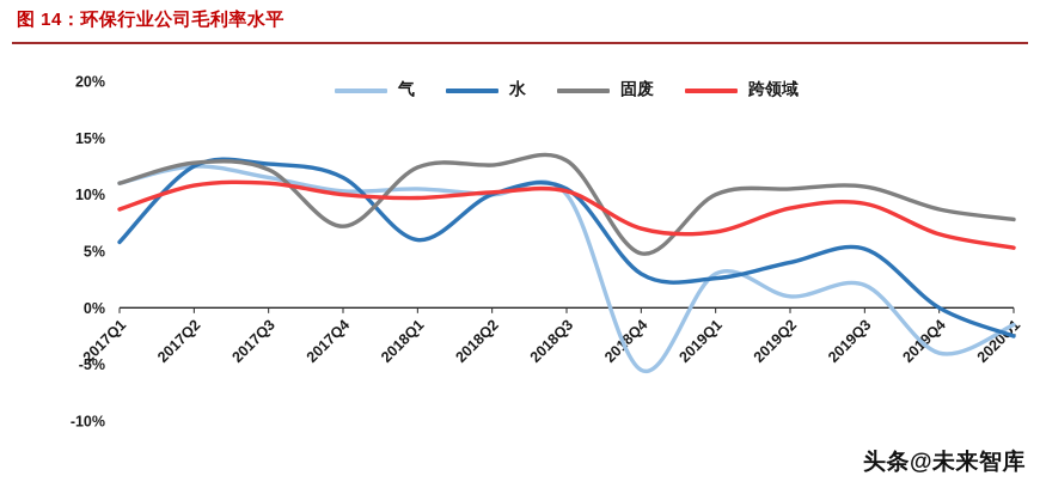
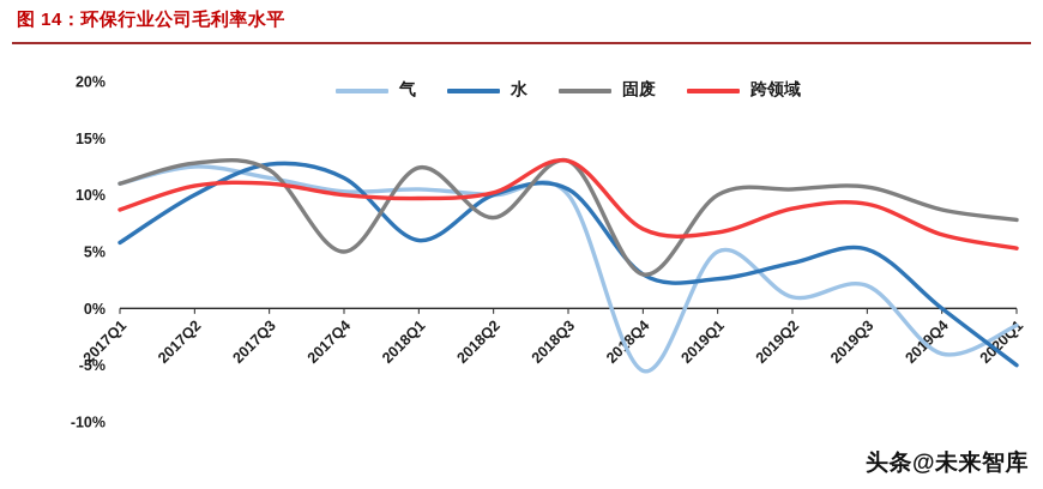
水/2017Q2: 12% -> 10%
固废/2017Q4: 7% -> 5%
固废/2018Q2: 13% -> 8%
跨领域/2018Q3: 10% -> 13%
固废/2018Q4: 5% -> 3%
气/2019Q1: 3% -> 5%
水/2020Q1: -2% -> -5%
